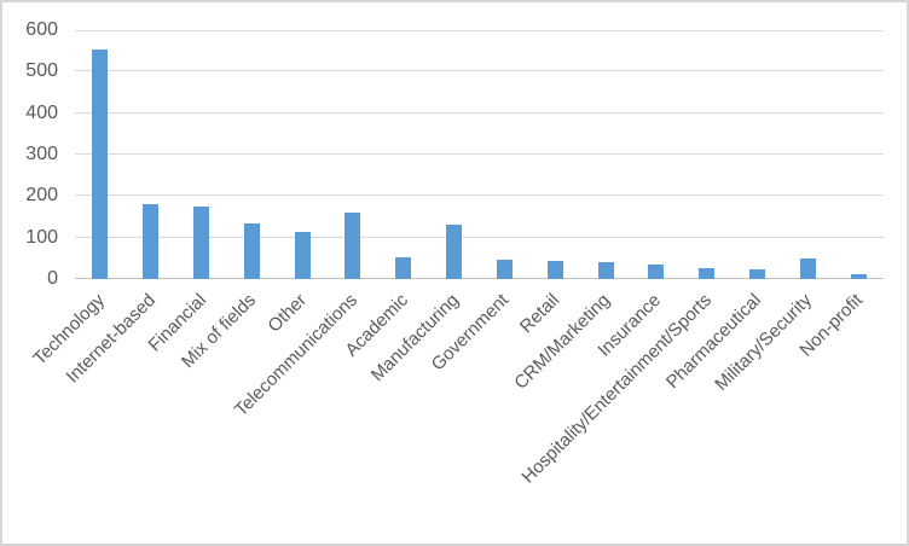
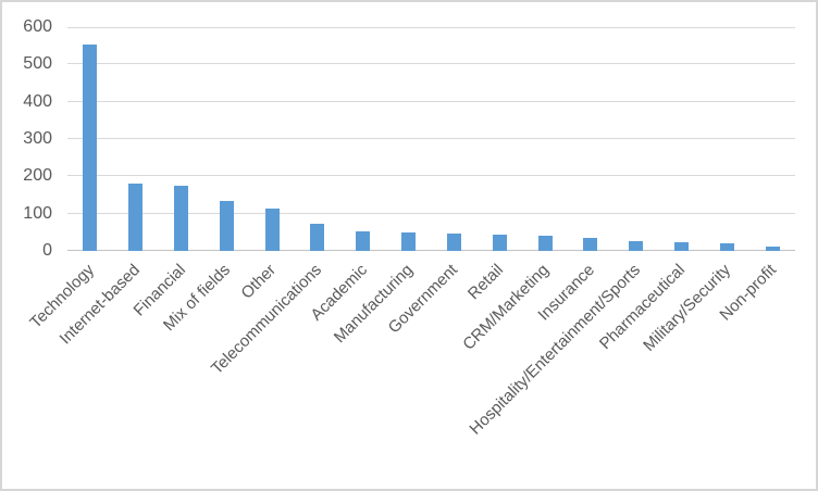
Telecommunications: 160 -> 70
Manufacturing: 130 -> 50
Military/Security: 50 -> 20
